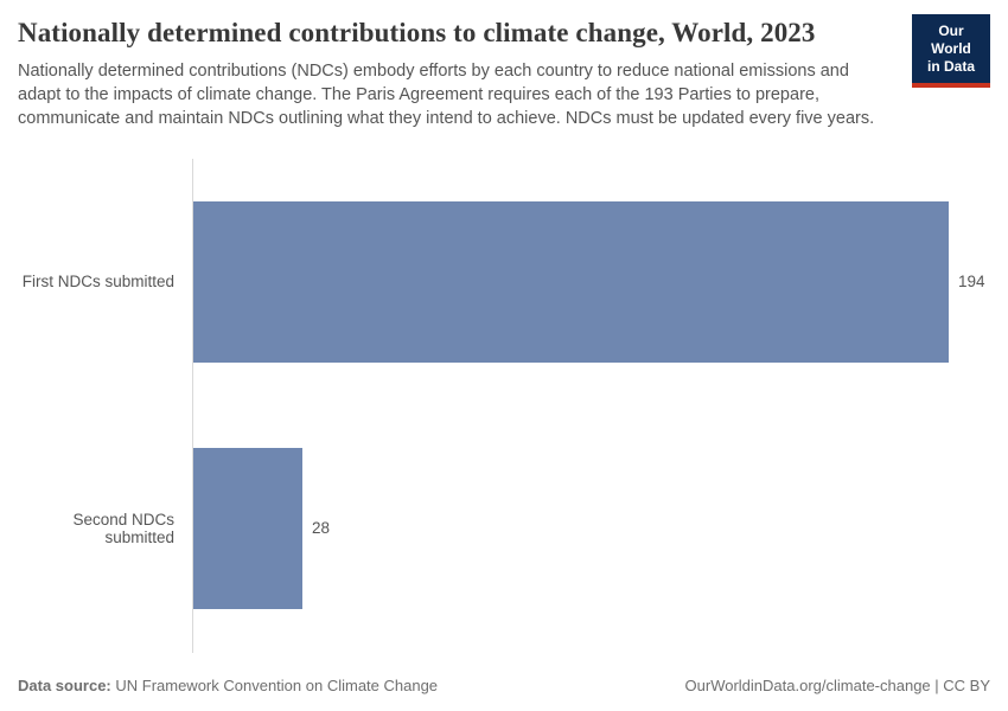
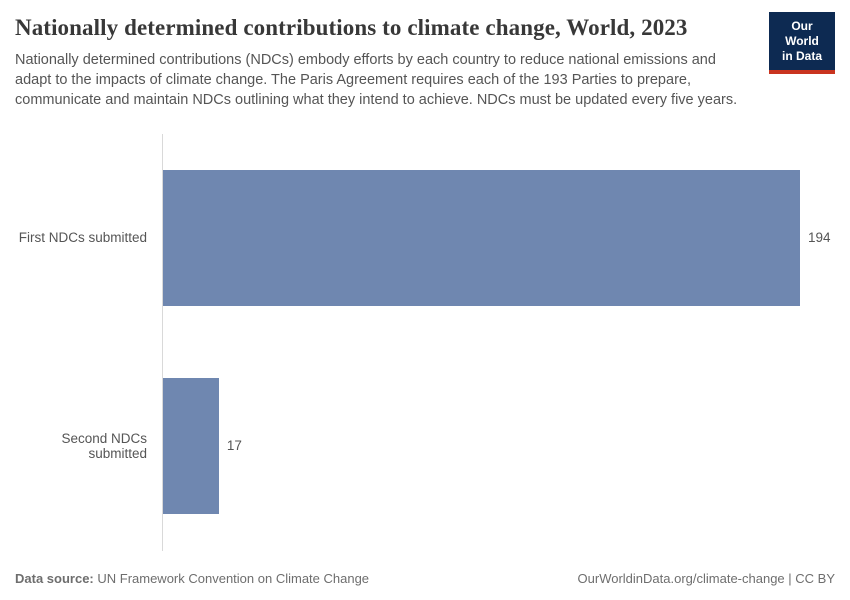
Second NDCs submitted: 28 -> 17
